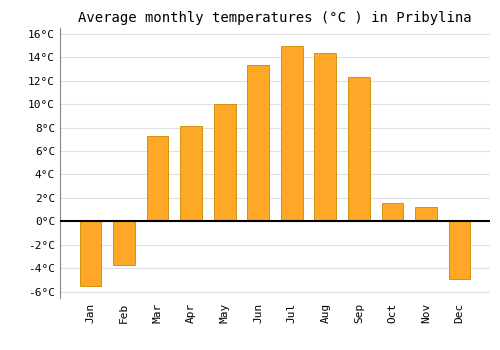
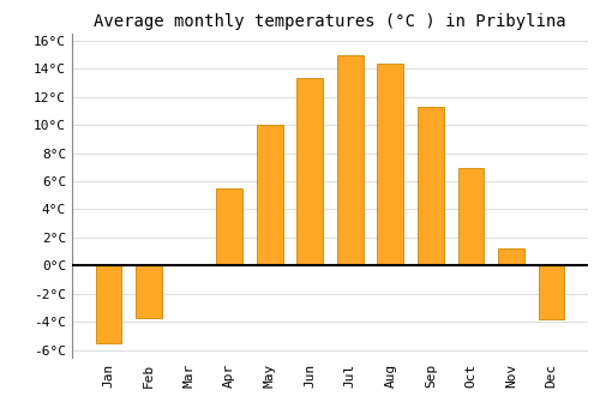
Mar: 7.3°C -> 0.1°C
Apr: 8.1°C -> 5.5°C
Sep: 12.3°C -> 11.3°C
Oct: 1.6°C -> 6.9°C
Dec: -4.9°C -> -3.8°C
